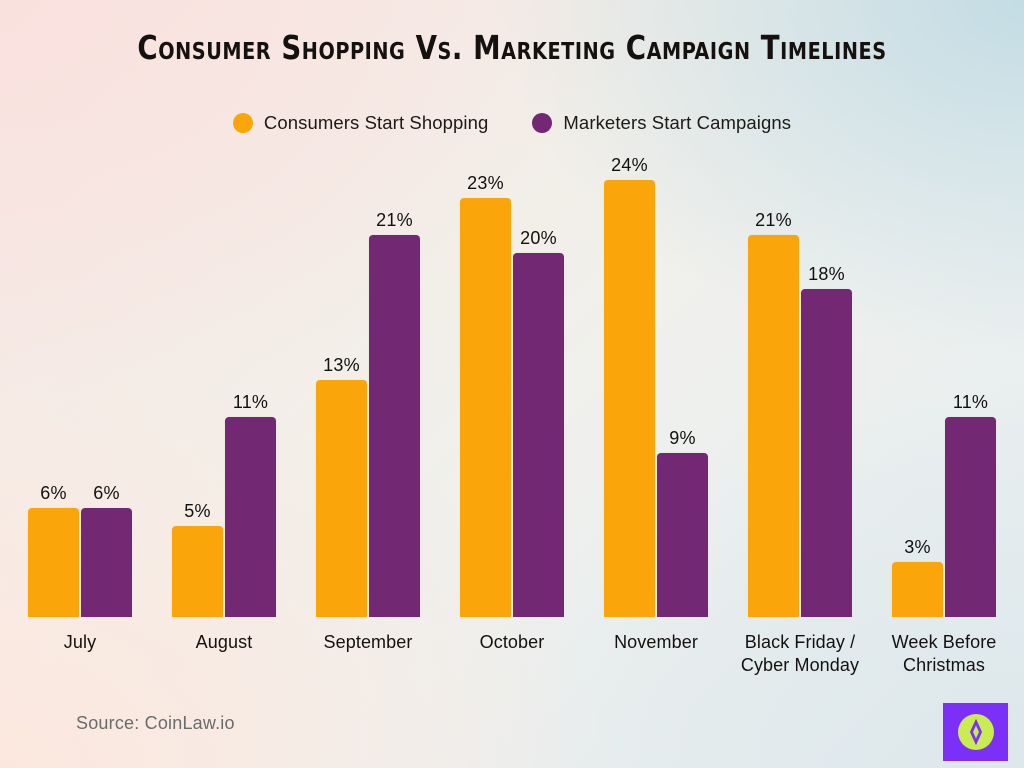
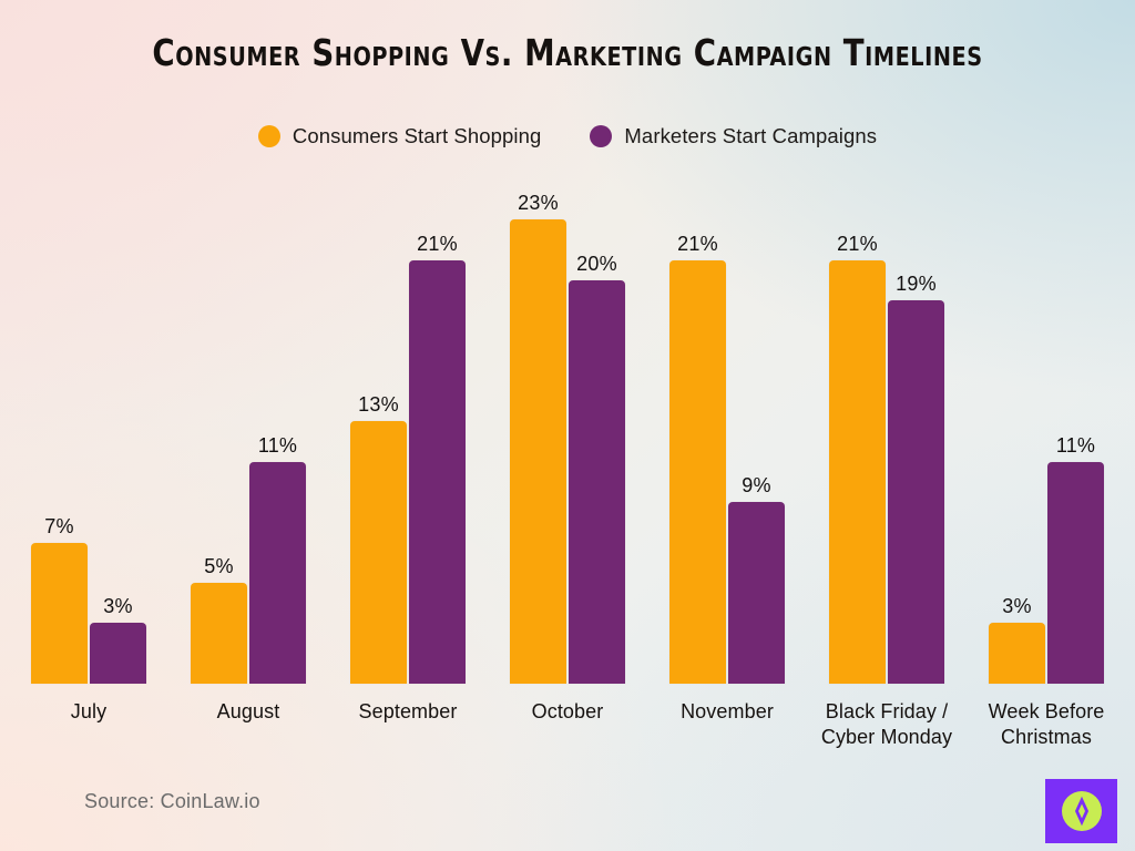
Consumers Start Shopping/July: 6% -> 7%
Marketers Start Campaigns/July: 6% -> 3%
Consumers Start Shopping/November: 24% -> 21%
Marketers Start Campaigns/Black Friday / Cyber Monday: 18% -> 19%
